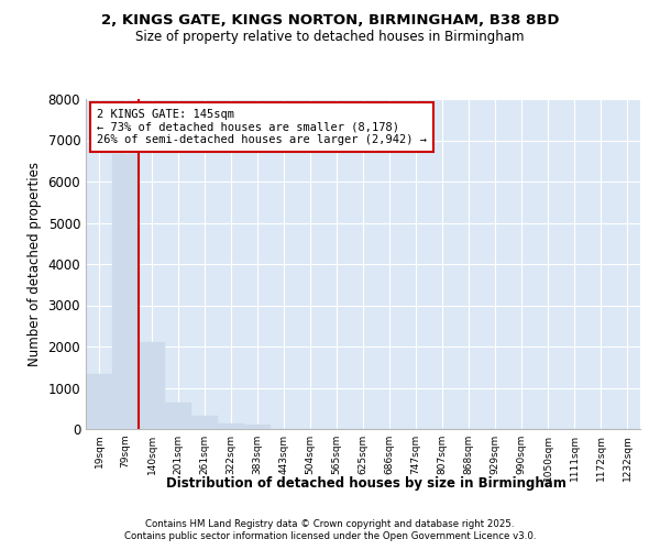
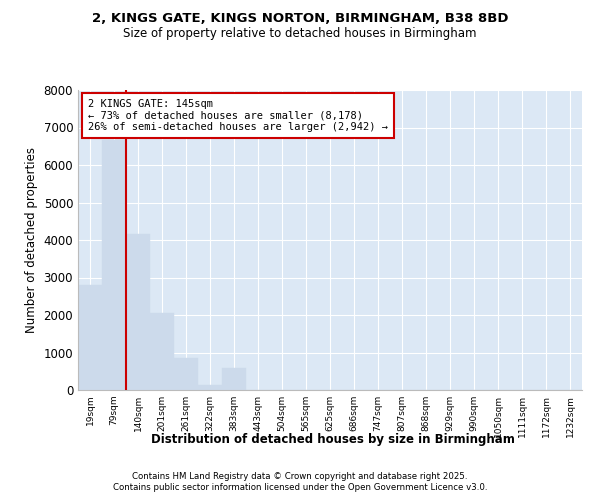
19sqm: 1340 -> 2800
140sqm: 2100 -> 4150
201sqm: 640 -> 2050
261sqm: 310 -> 850
383sqm: 100 -> 600
